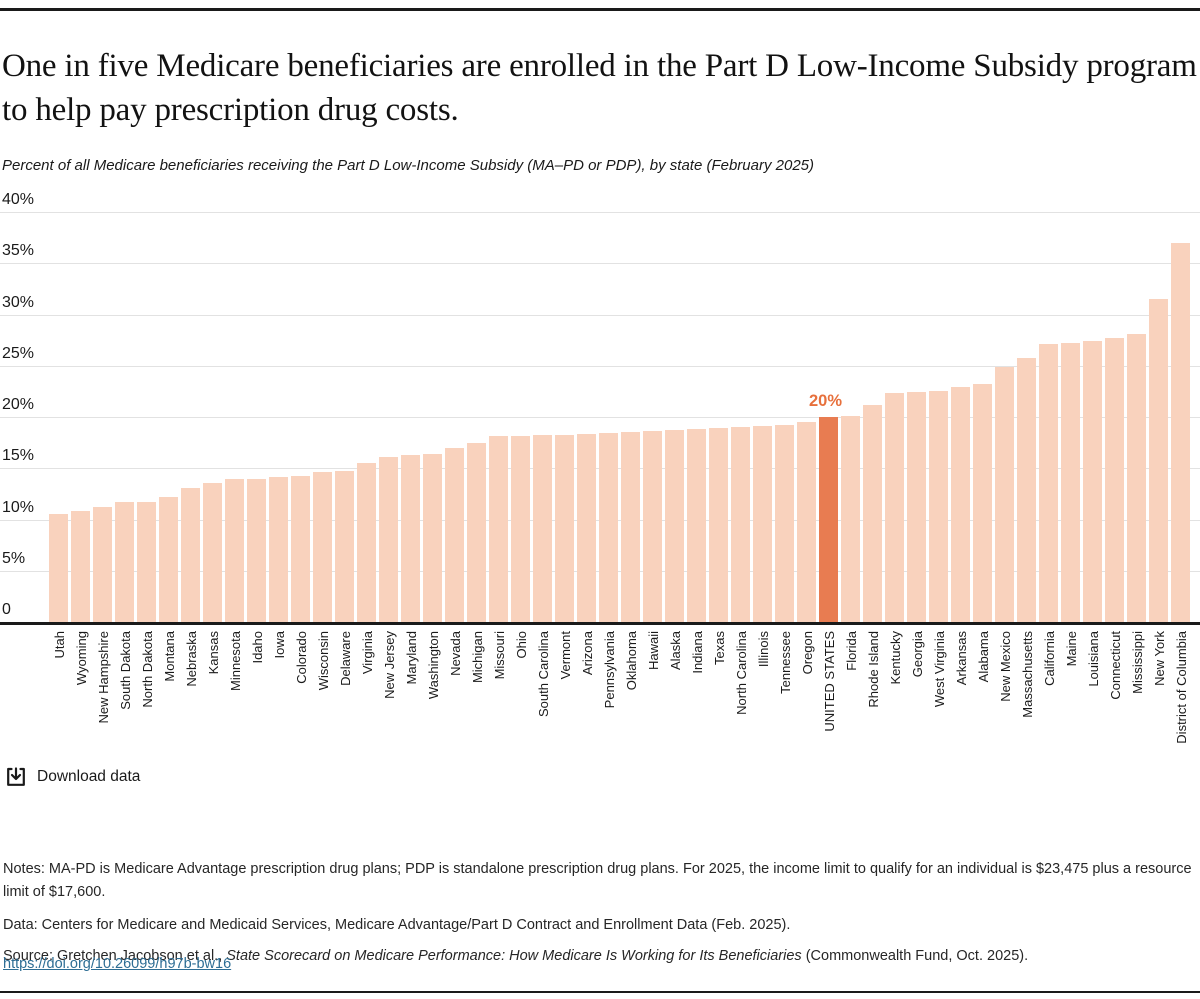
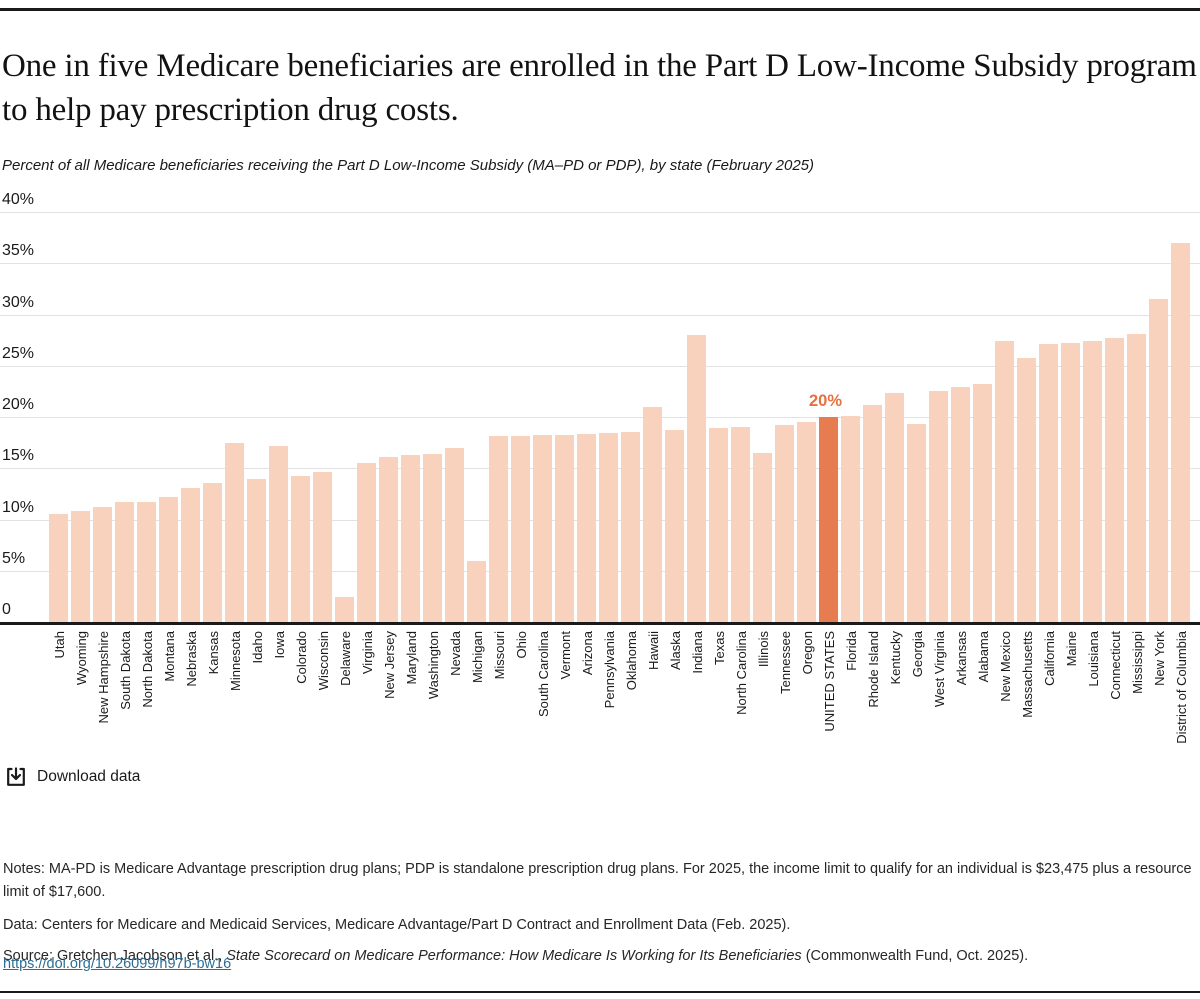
Minnesota: 14.0% -> 17.5%
Iowa: 14.1% -> 17.2%
Delaware: 14.7% -> 2.4%
Michigan: 17.5% -> 6.0%
Hawaii: 18.6% -> 21.0%
Indiana: 18.8% -> 28.0%
Illinois: 19.1% -> 16.5%
Georgia: 22.4% -> 19.3%
New Mexico: 24.9% -> 27.4%
